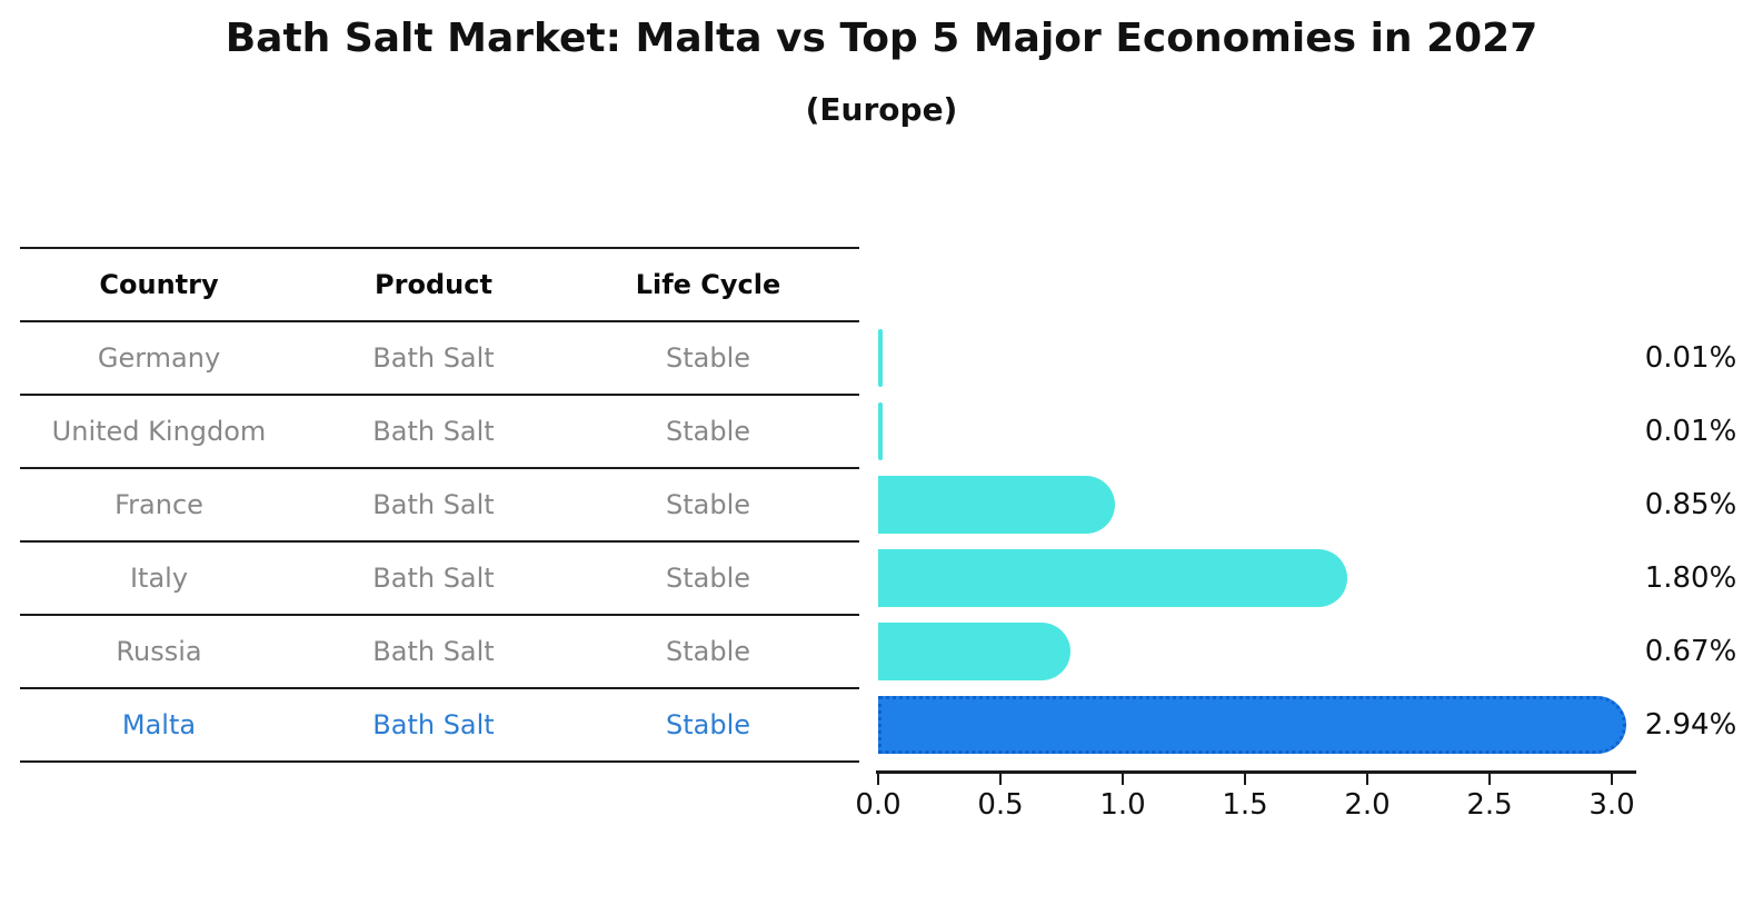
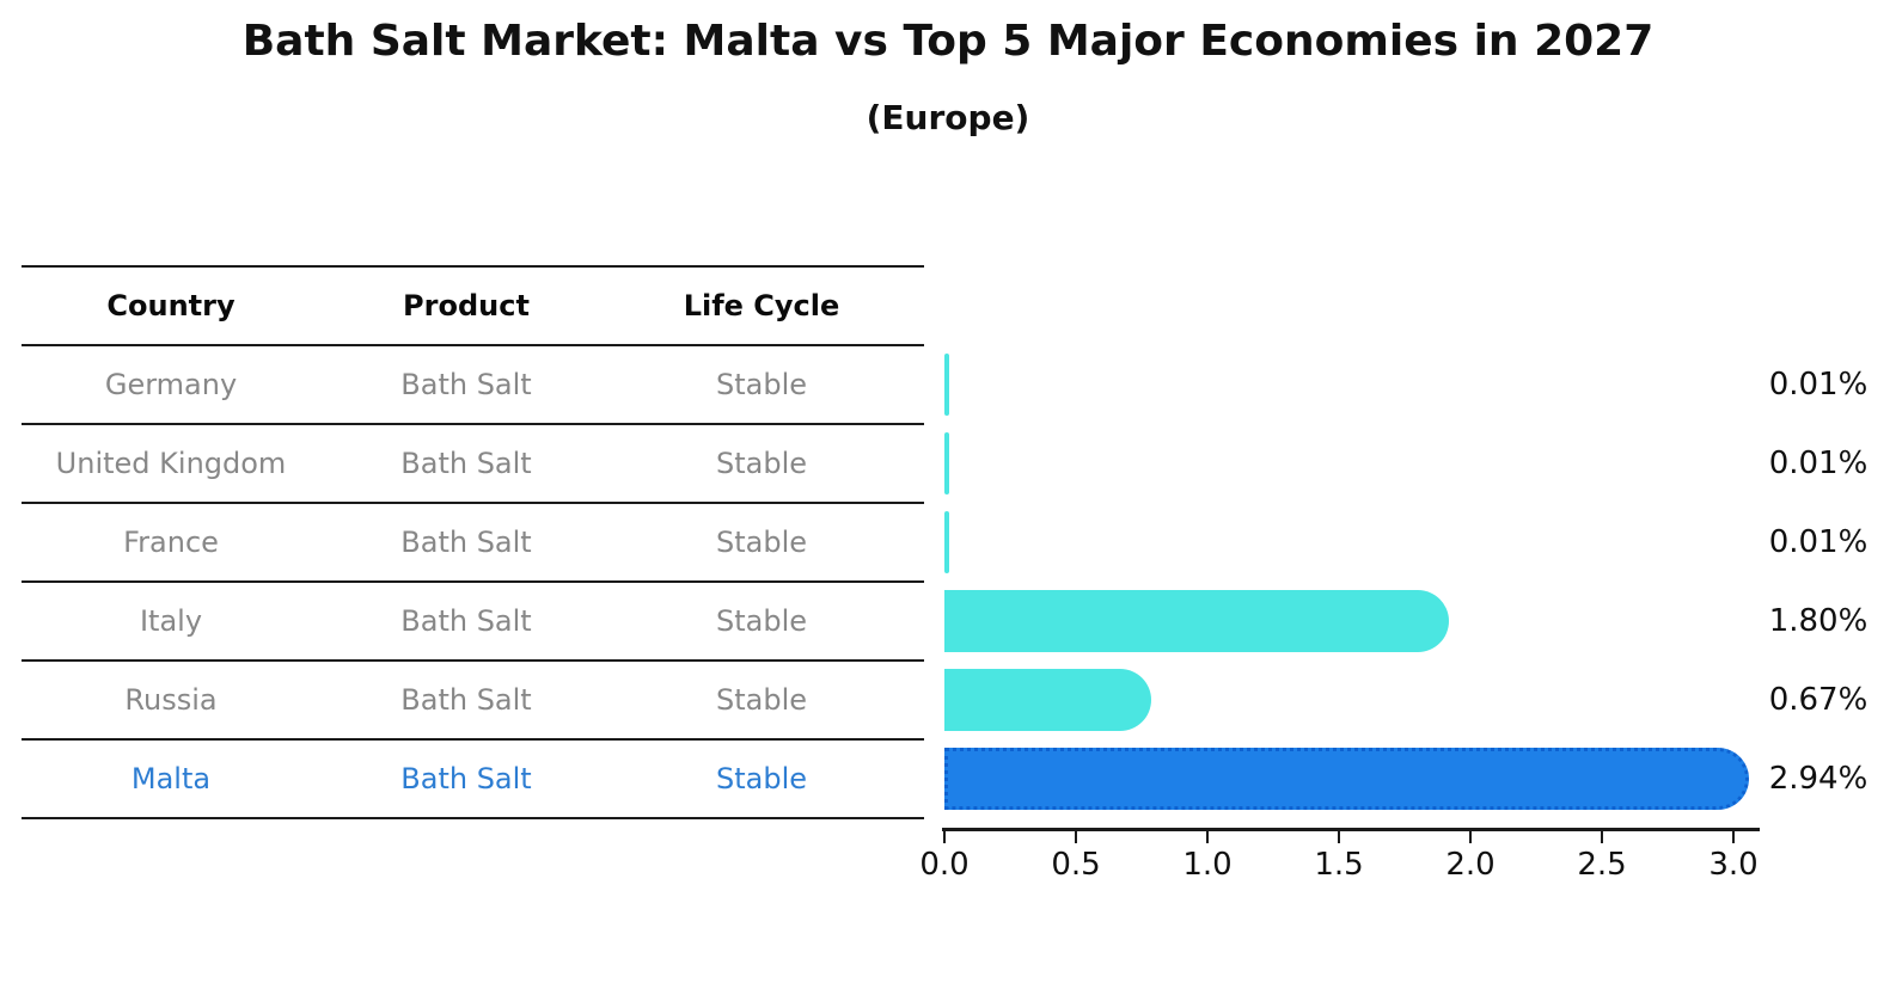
France: 0.85% -> 0.01%
